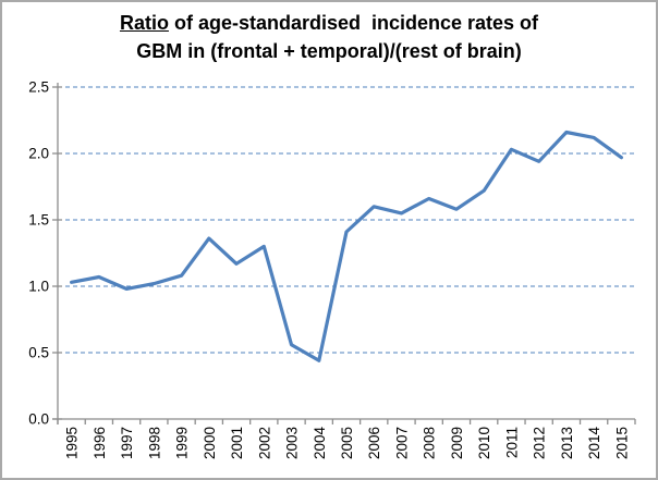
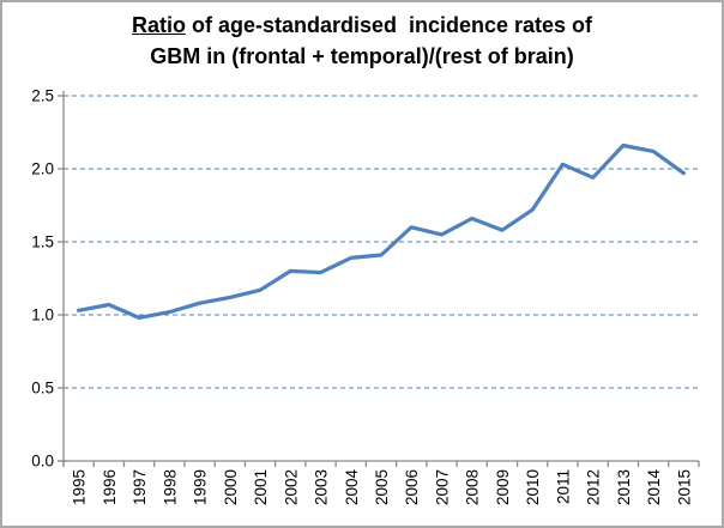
2000: 1.36 -> 1.12
2003: 0.56 -> 1.29
2004: 0.44 -> 1.39
